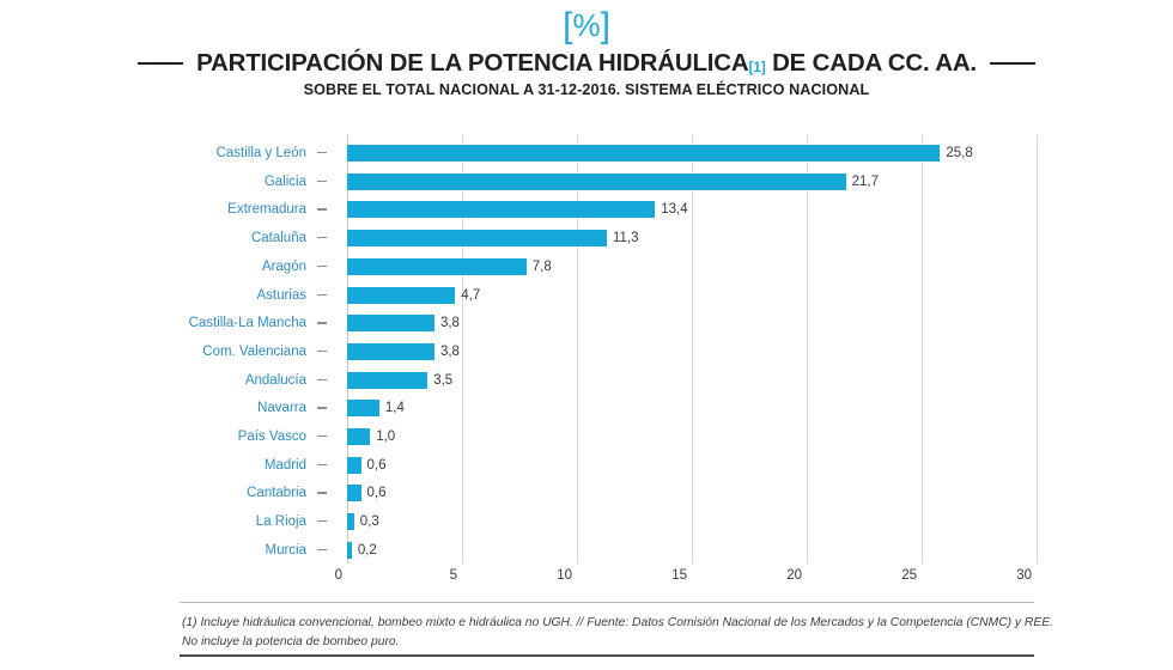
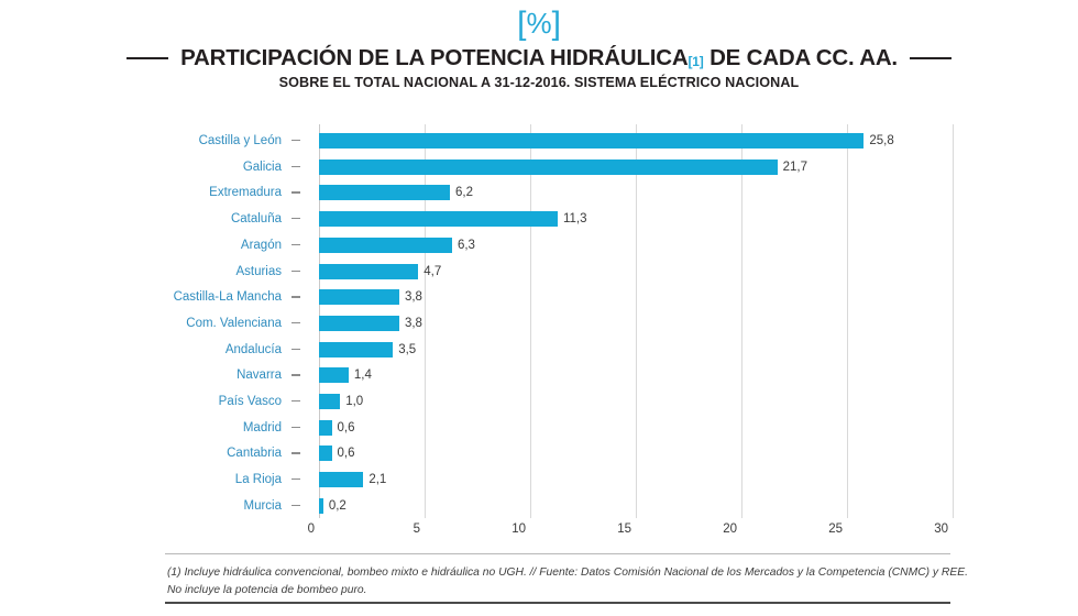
Extremadura: 13,4 -> 6,2
Aragón: 7,8 -> 6,3
La Rioja: 0,3 -> 2,1
